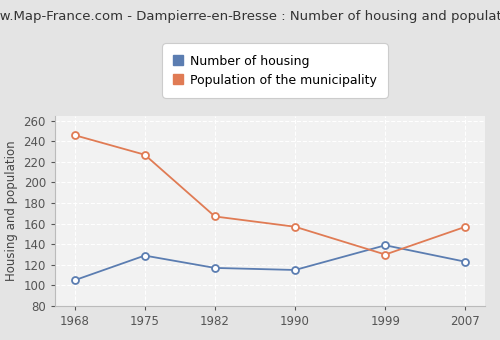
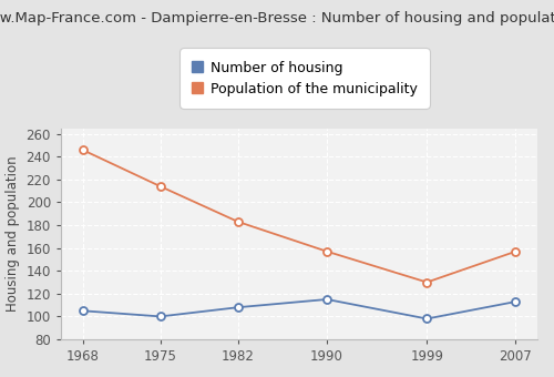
Number of housing/1975: 129 -> 100
Population of the municipality/1975: 227 -> 214
Number of housing/1982: 117 -> 108
Population of the municipality/1982: 167 -> 183
Number of housing/1999: 139 -> 98
Number of housing/2007: 123 -> 113
